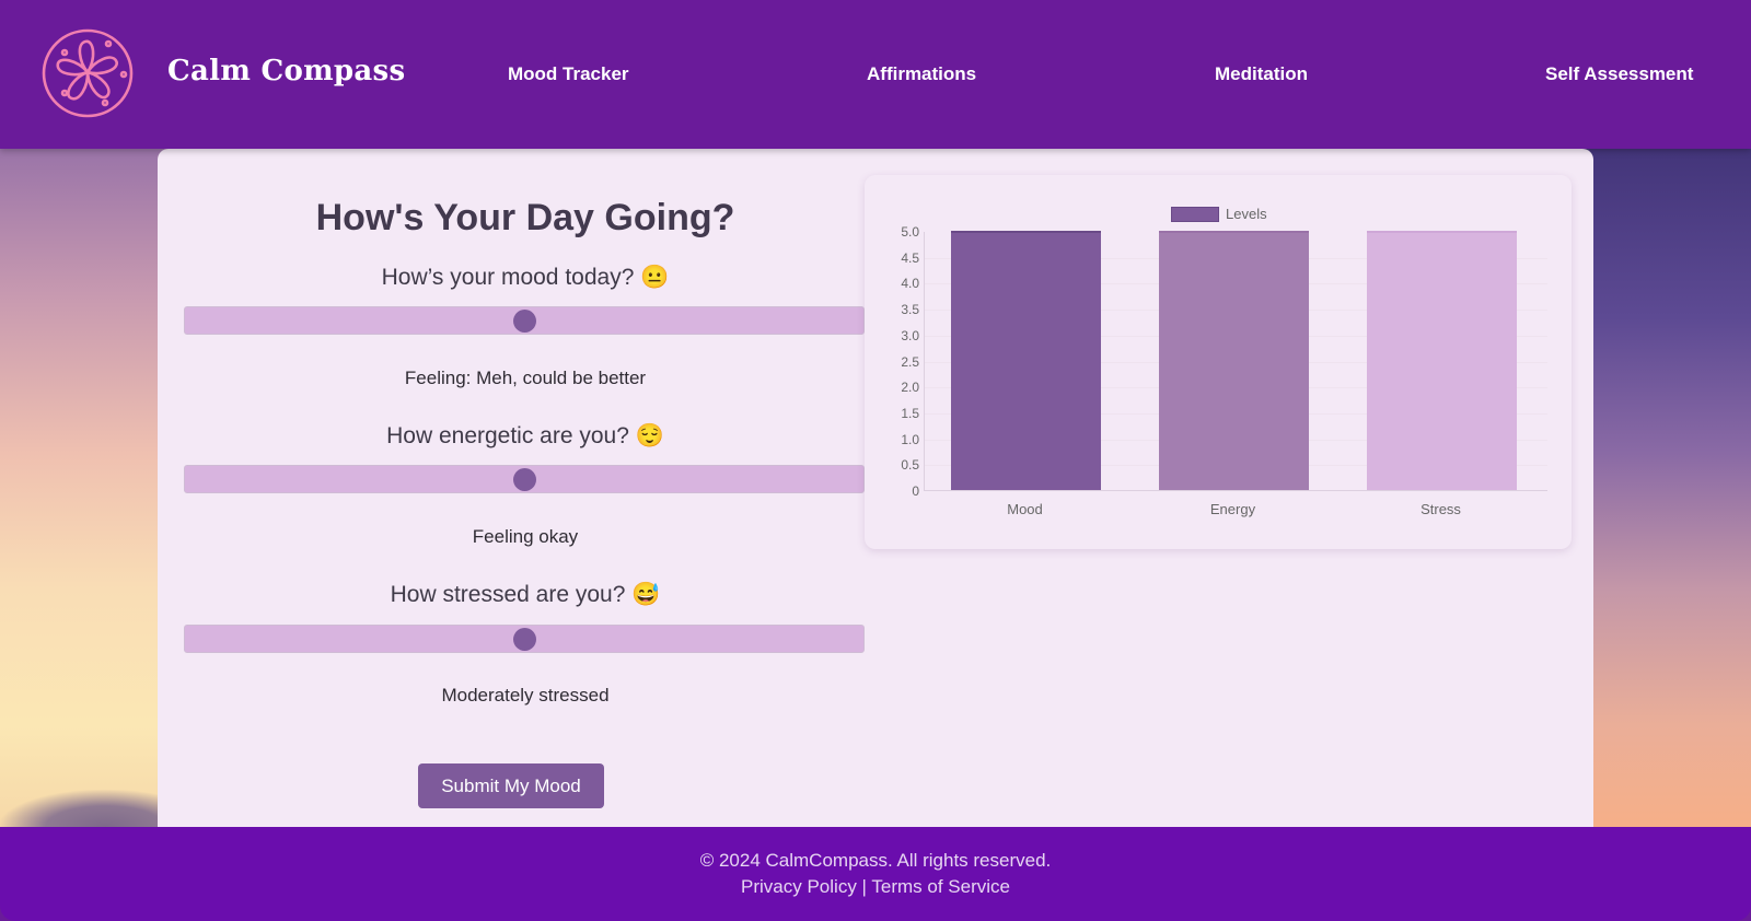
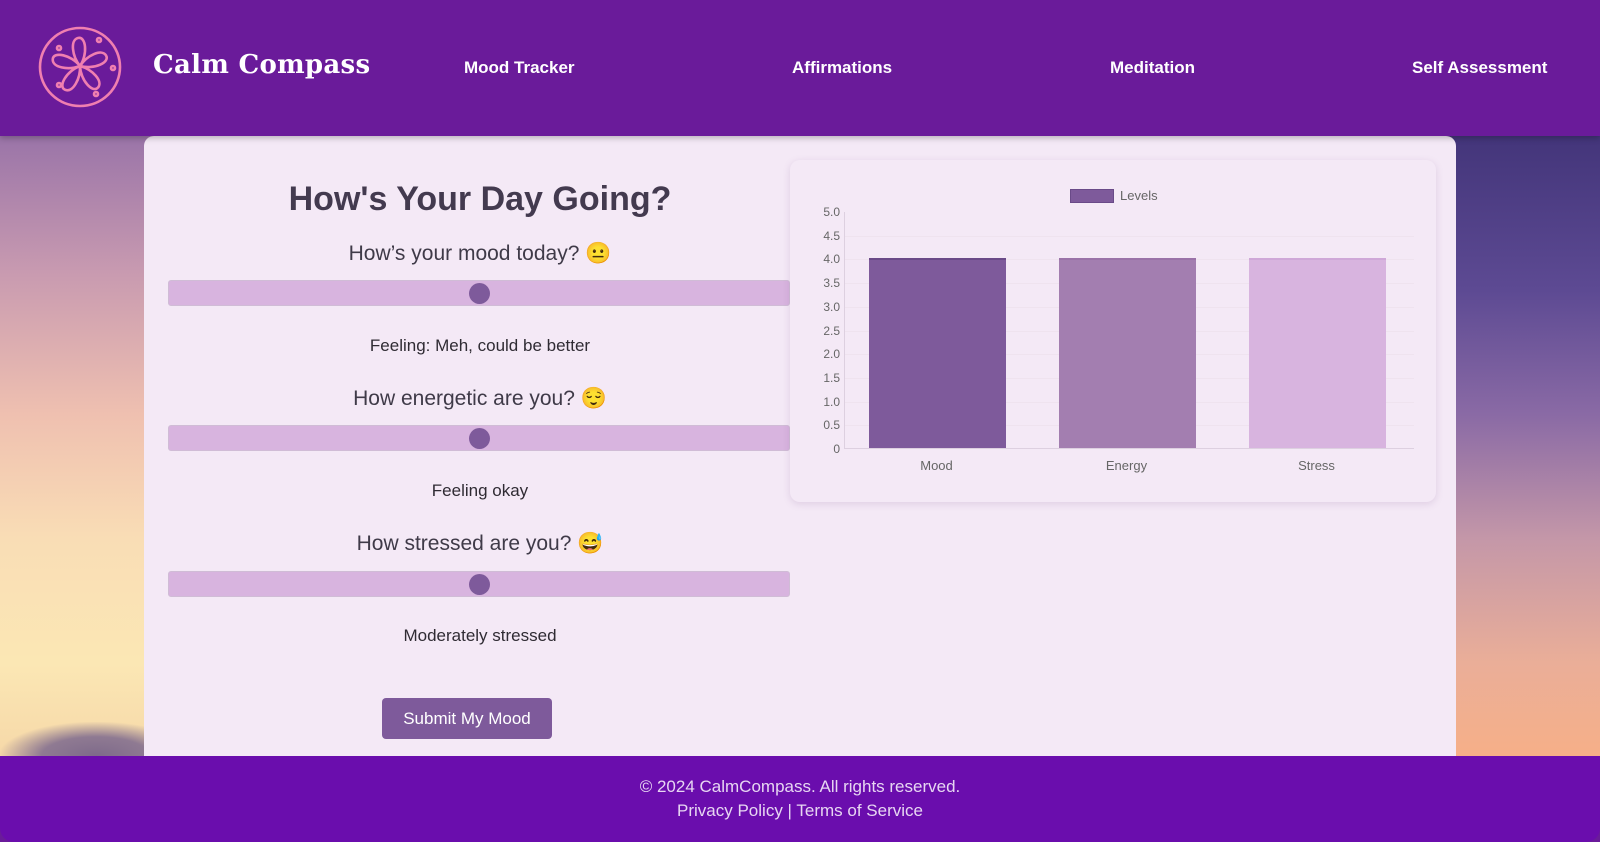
Mood: 5 -> 4
Energy: 5 -> 4
Stress: 5 -> 4
